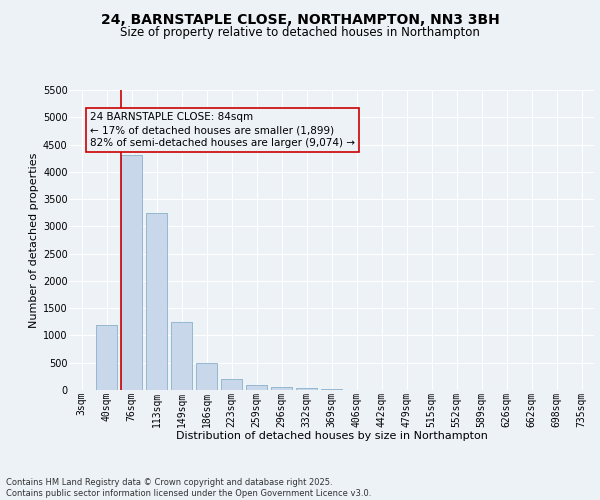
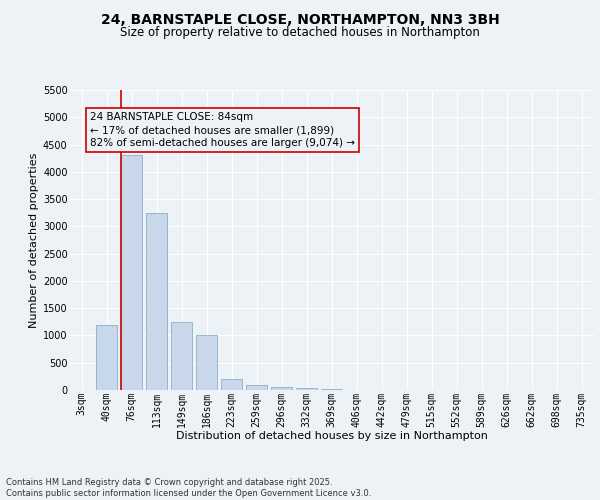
186sqm: 500 -> 1000
